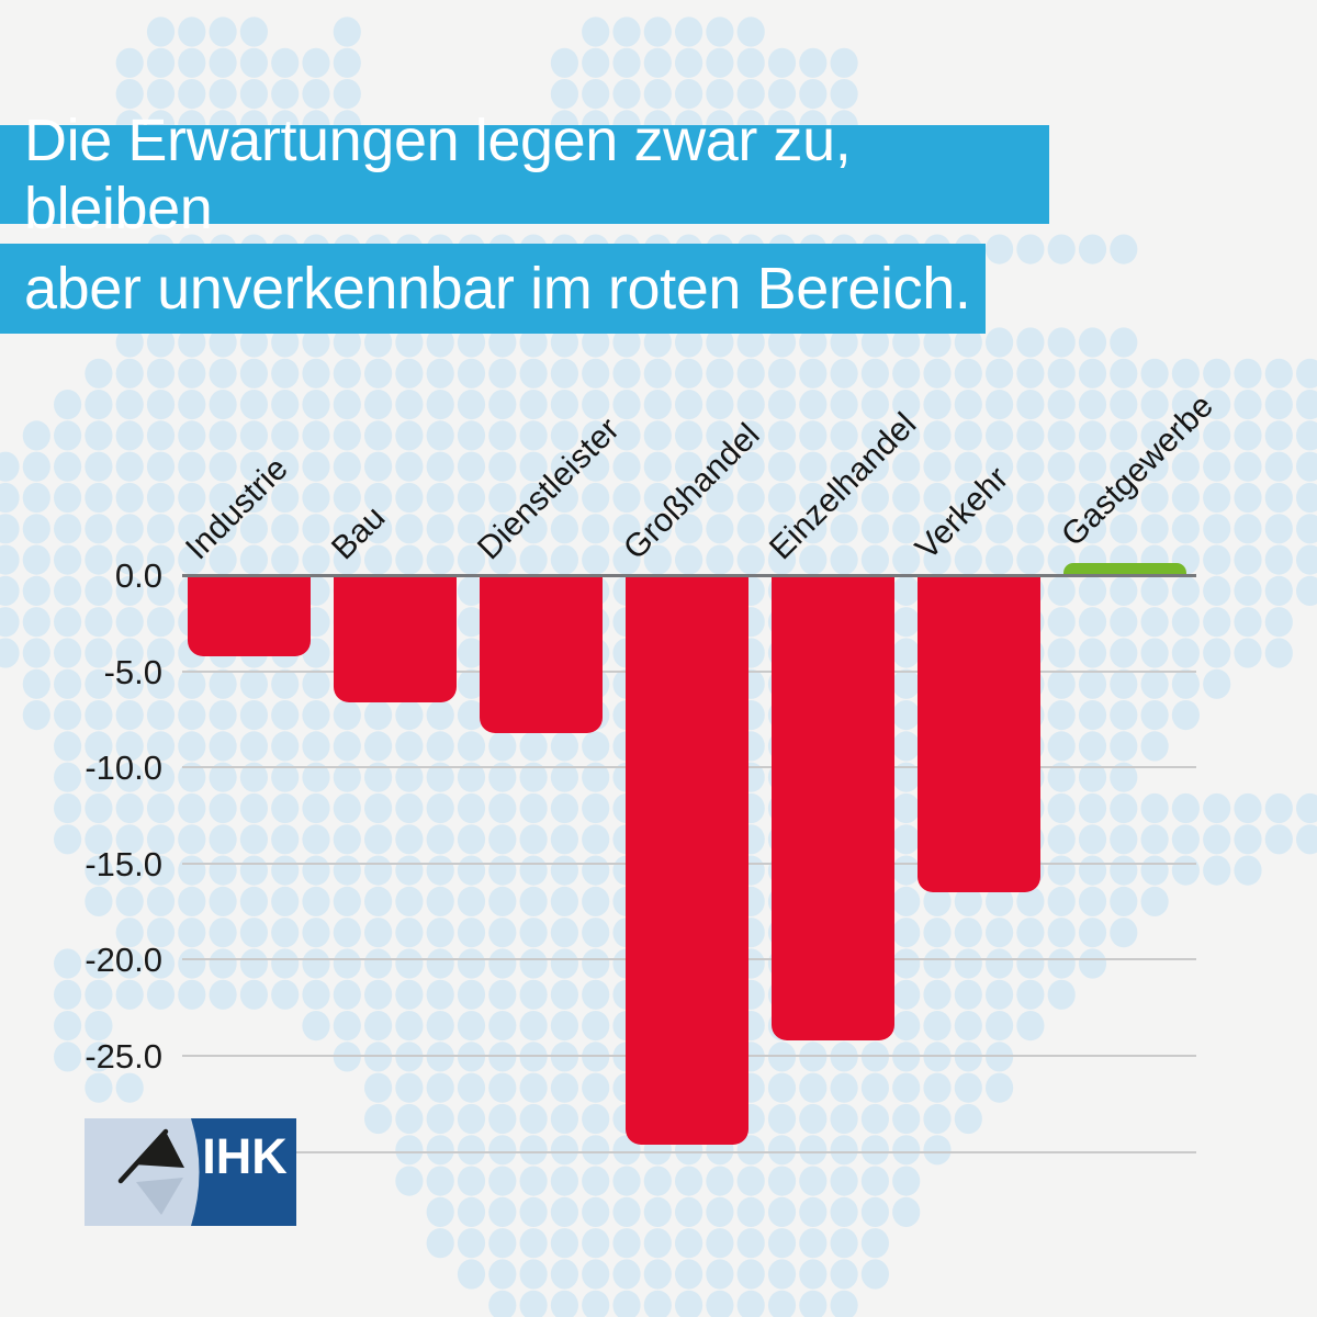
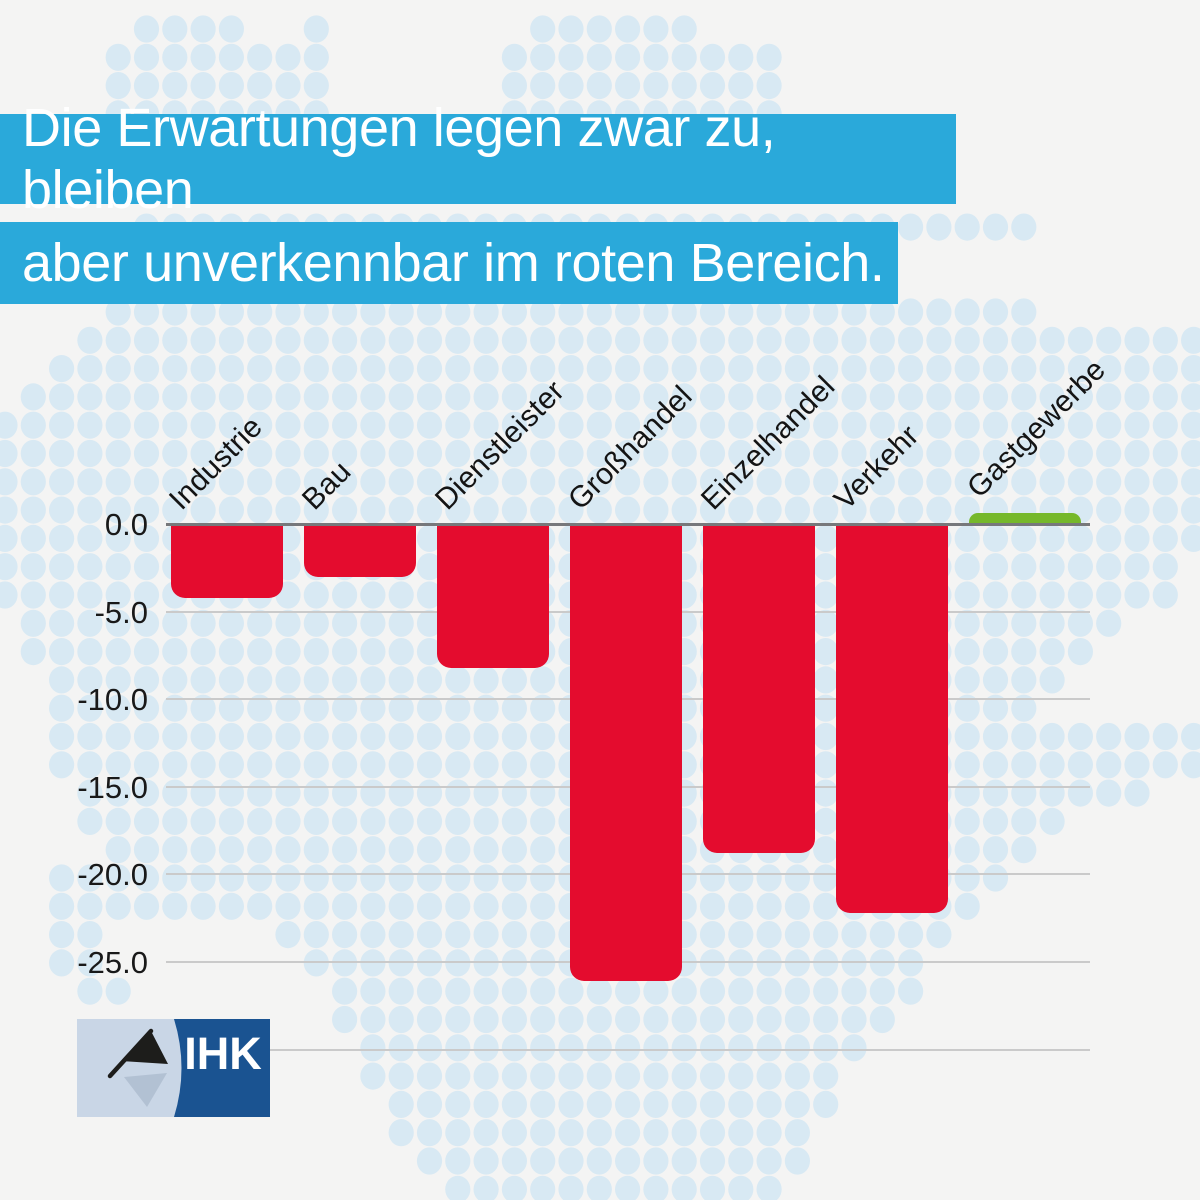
Bau: -6.6 -> -3.0
Großhandel: -29.6 -> -26.1
Einzelhandel: -24.2 -> -18.8
Verkehr: -16.5 -> -22.2
